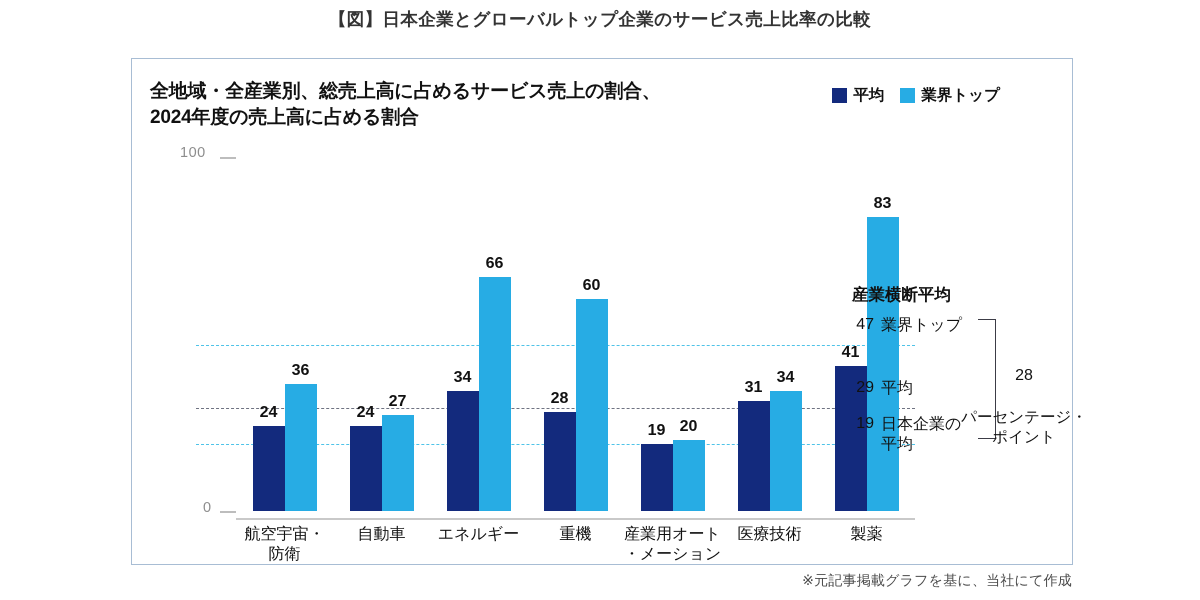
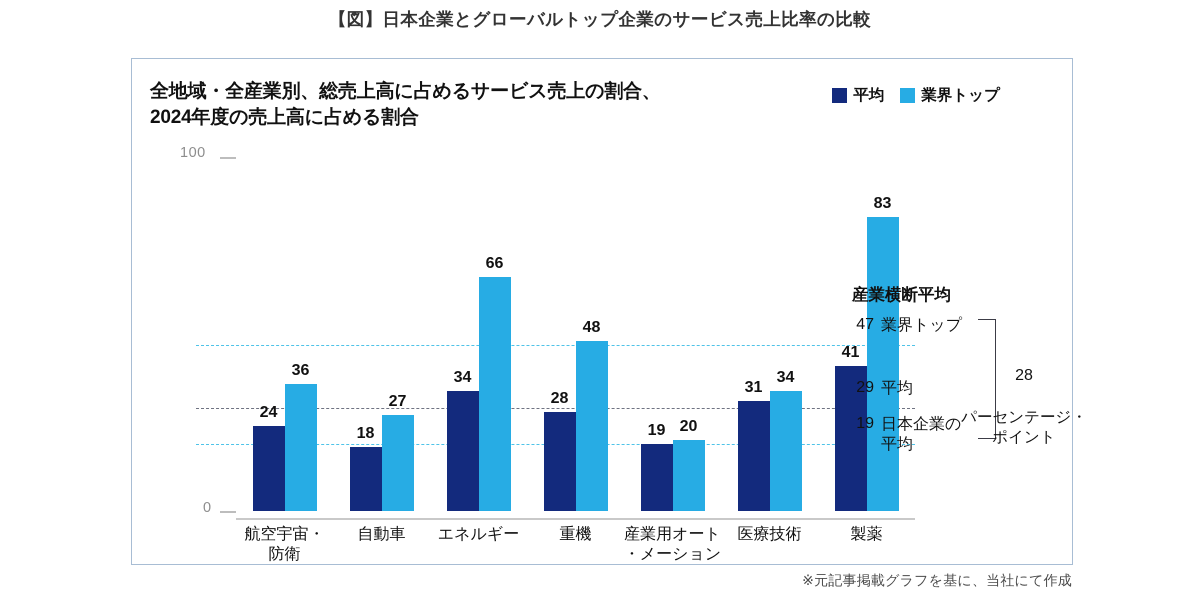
平均/自動車: 24 -> 18
業界トップ/重機: 60 -> 48
